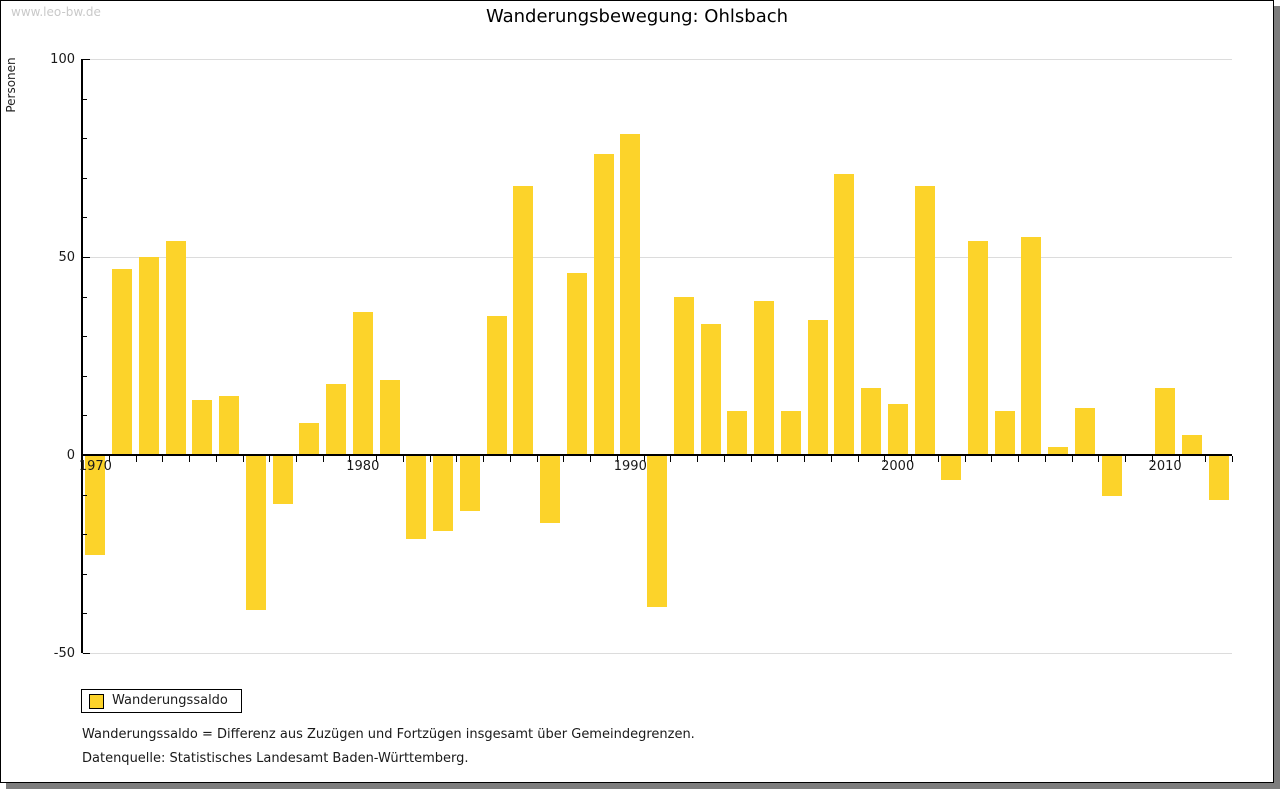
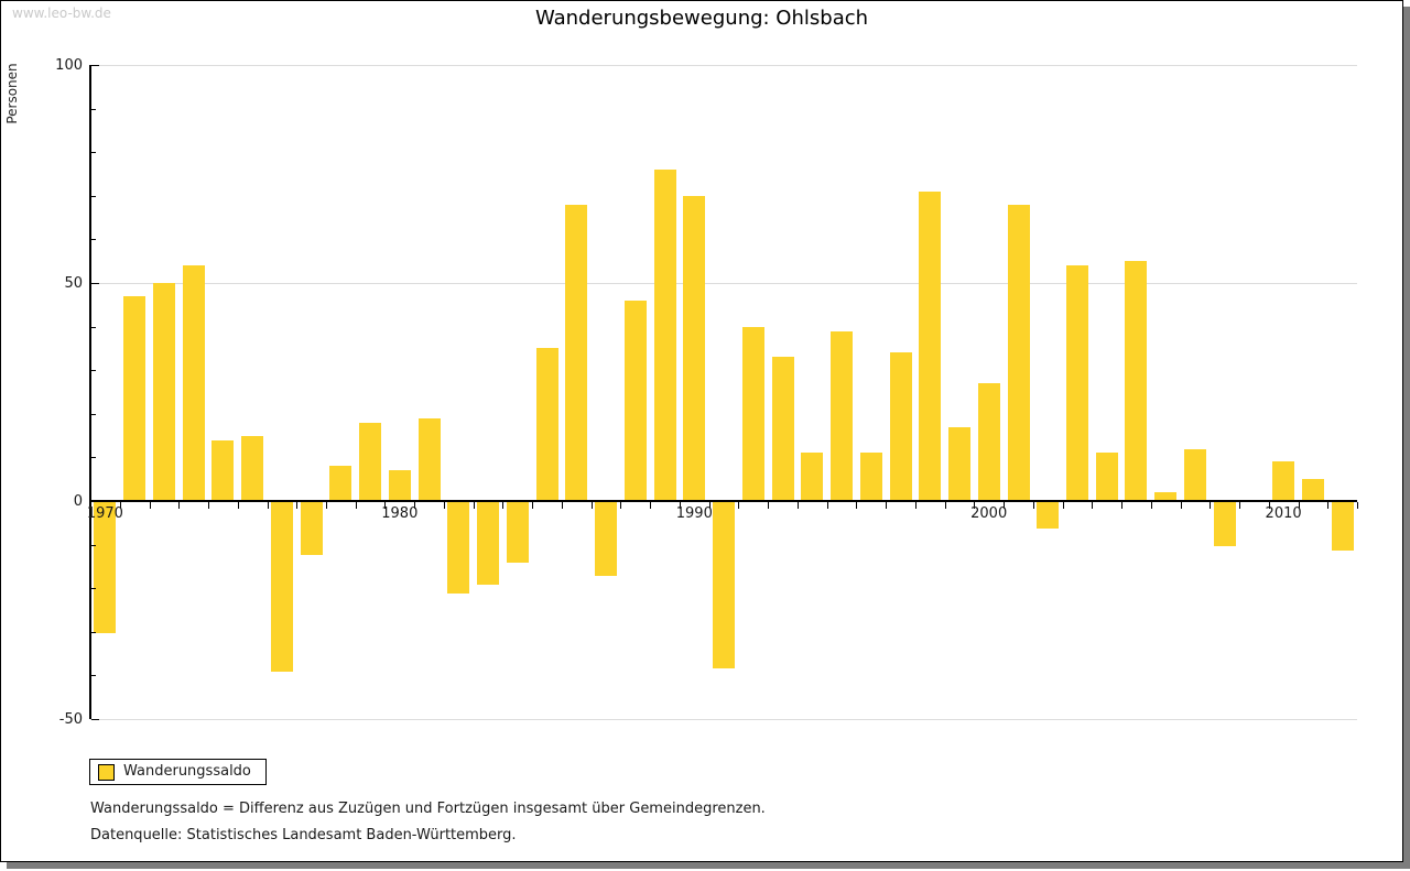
1970: -25 -> -30
1980: 36 -> 7
1990: 81 -> 70
2000: 13 -> 27
2010: 17 -> 9
